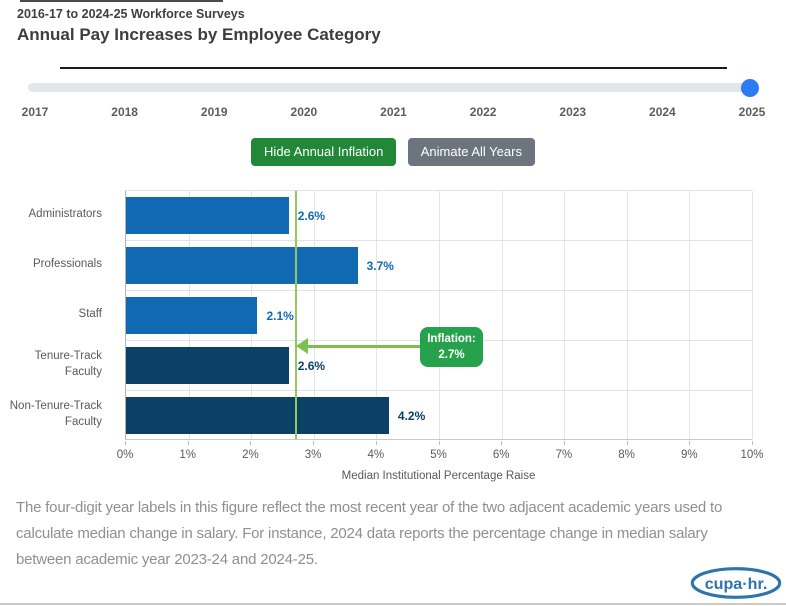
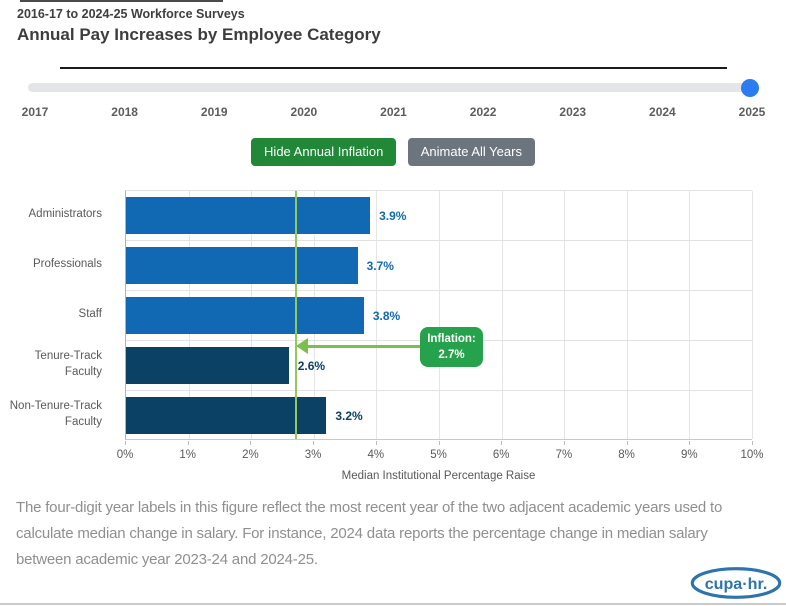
Administrators: 2.6% -> 3.9%
Staff: 2.1% -> 3.8%
Non-Tenure-Track Faculty: 4.2% -> 3.2%
